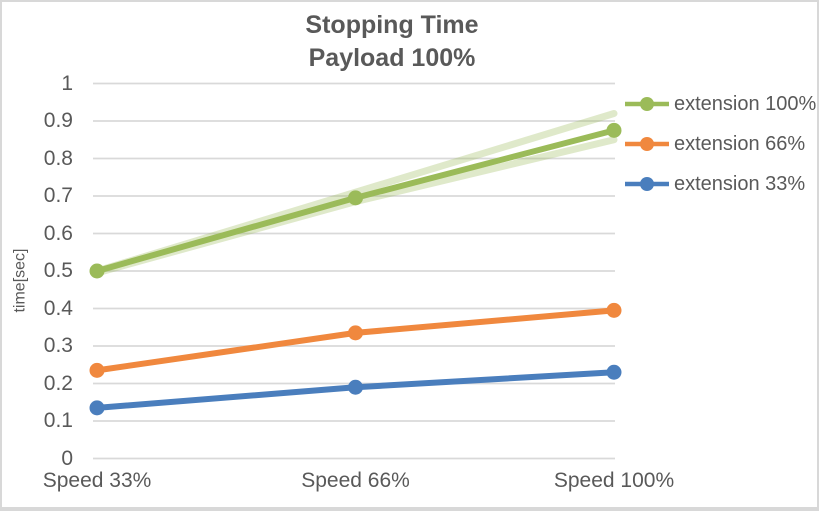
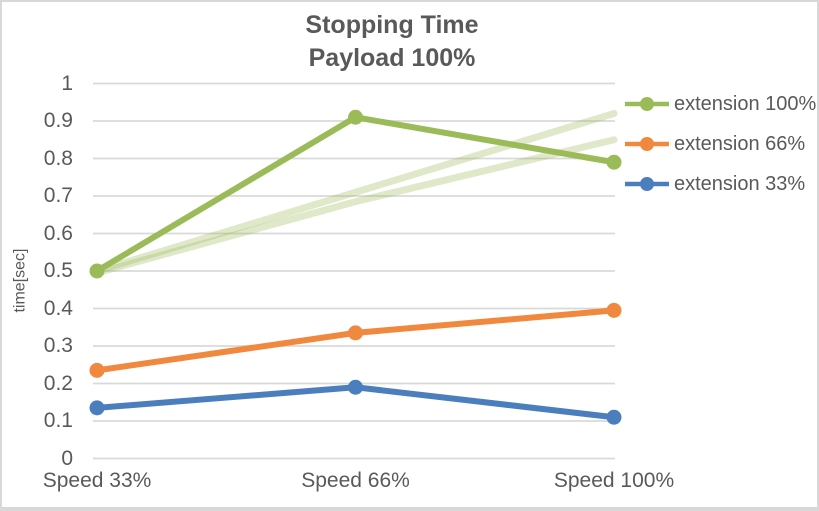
extension 100%/Speed 66%: 0.69 -> 0.91
extension 100%/Speed 100%: 0.88 -> 0.79
extension 33%/Speed 100%: 0.23 -> 0.11
